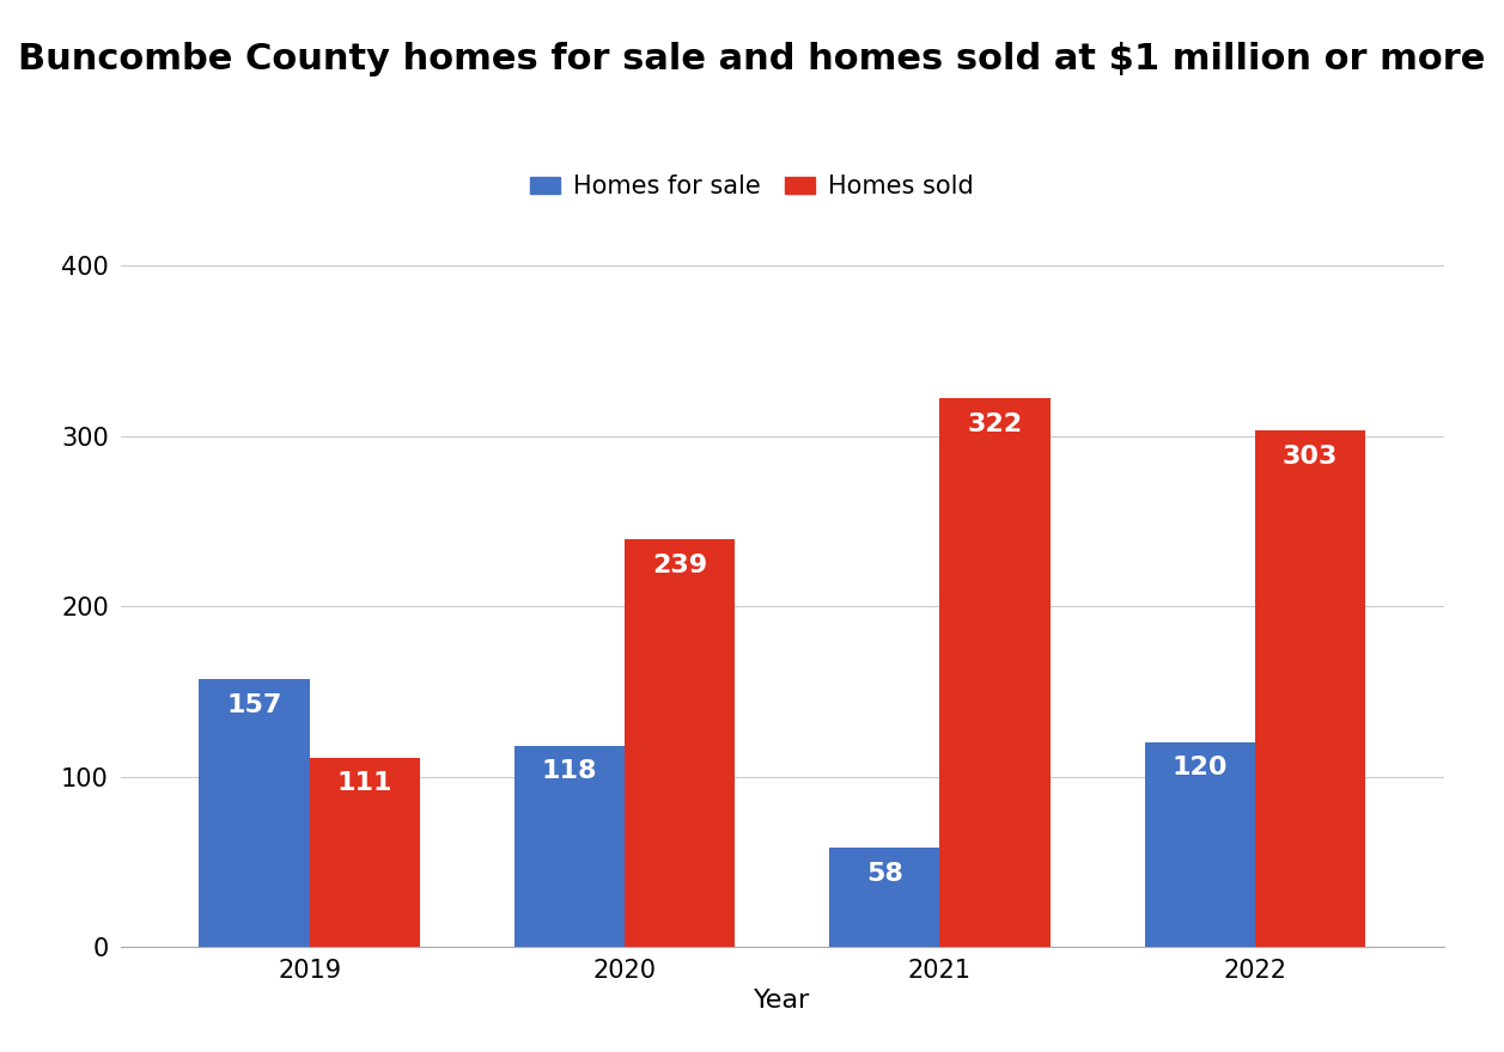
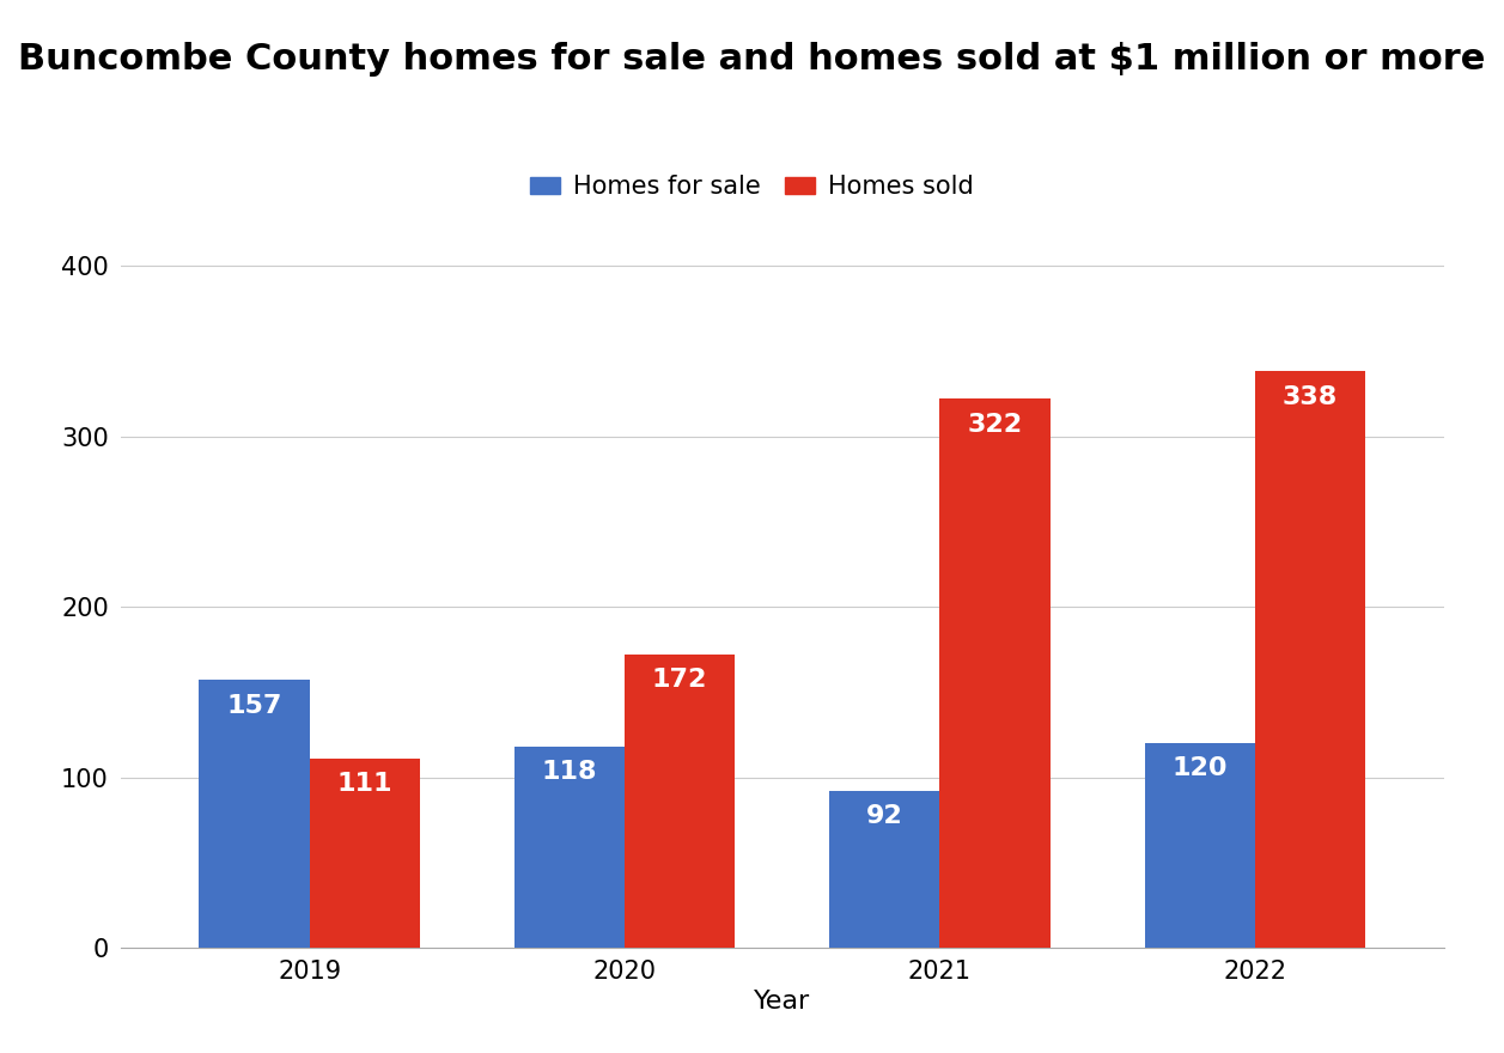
Homes sold/2020: 239 -> 172
Homes for sale/2021: 58 -> 92
Homes sold/2022: 303 -> 338
